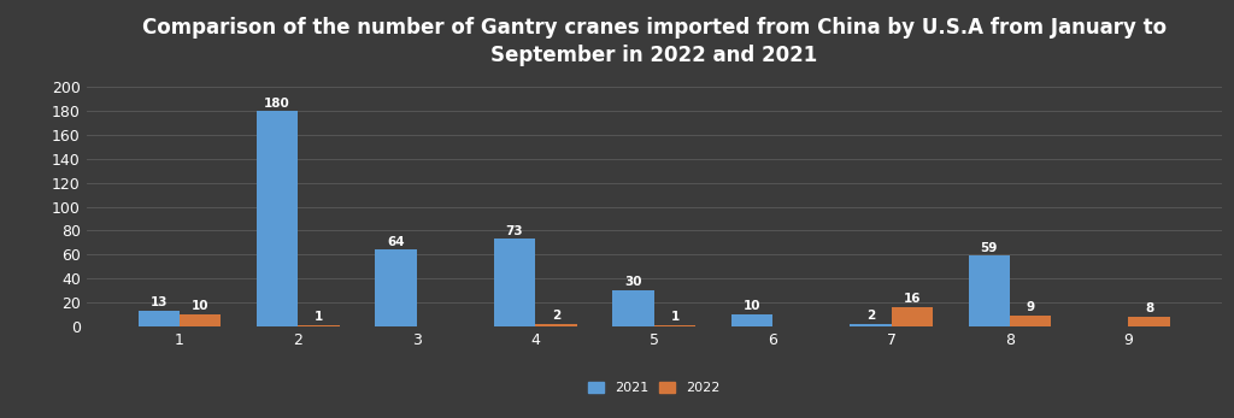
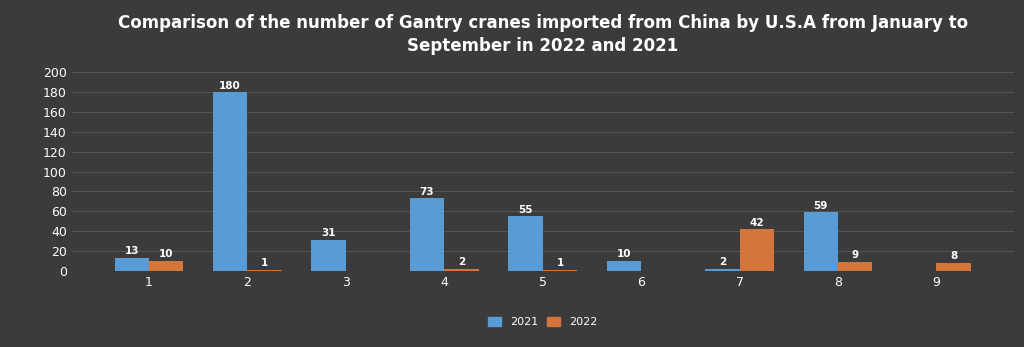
2021/3: 64 -> 31
2021/5: 30 -> 55
2022/7: 16 -> 42
